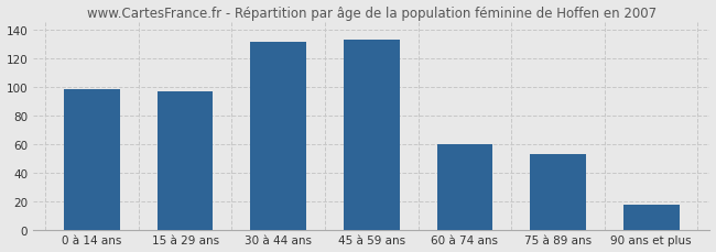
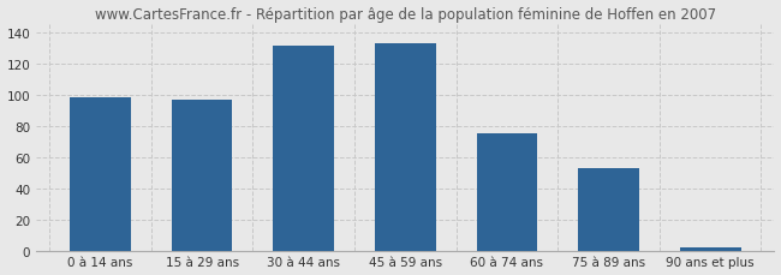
60 à 74 ans: 60 -> 75
90 ans et plus: 17 -> 2
